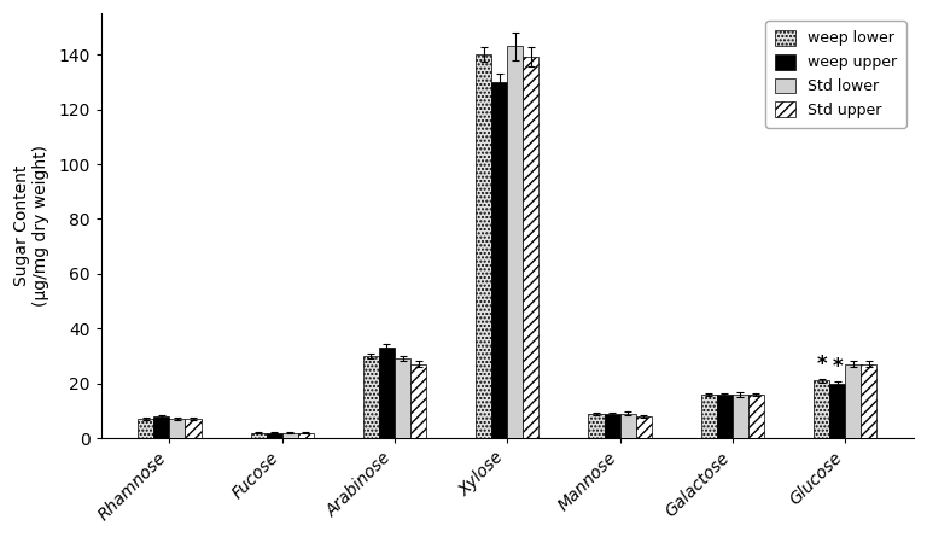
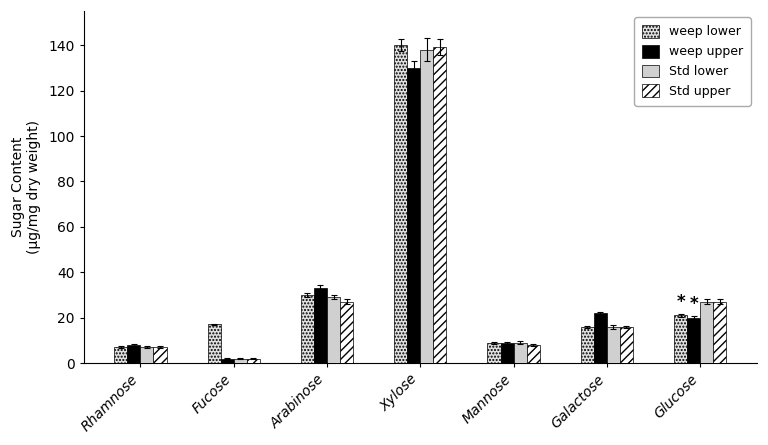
weep lower/Fucose: 2 -> 17
Std lower/Xylose: 143 -> 138
weep upper/Galactose: 16 -> 22
